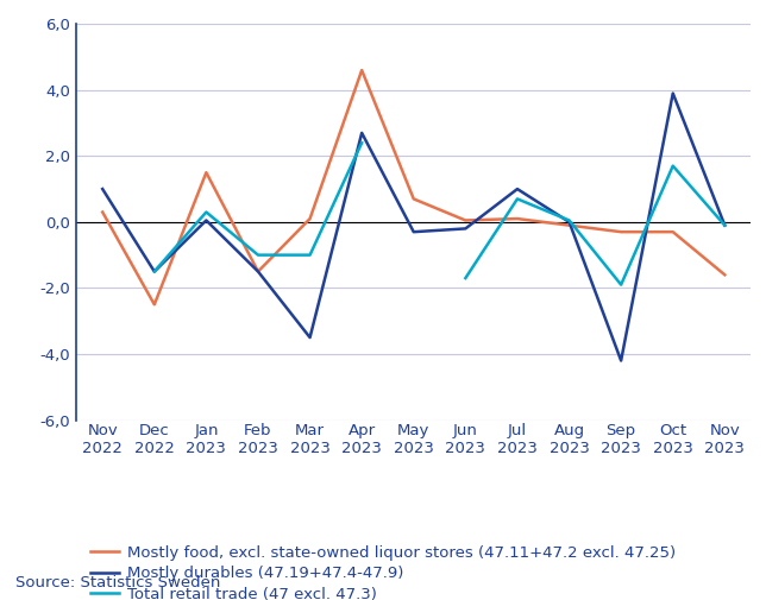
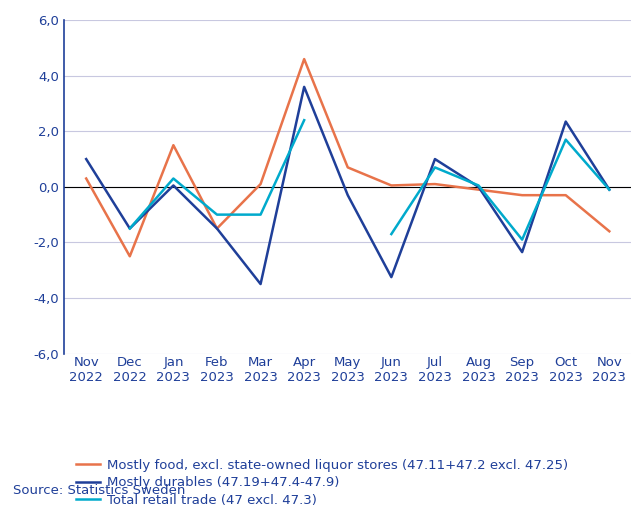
Mostly durables (47.19+47.4-47.9)/Apr 2023: 2,70 -> 3,60
Mostly durables (47.19+47.4-47.9)/Jun 2023: -0,20 -> -3,25
Mostly durables (47.19+47.4-47.9)/Sep 2023: -4,20 -> -2,35
Mostly durables (47.19+47.4-47.9)/Oct 2023: 3,90 -> 2,35
